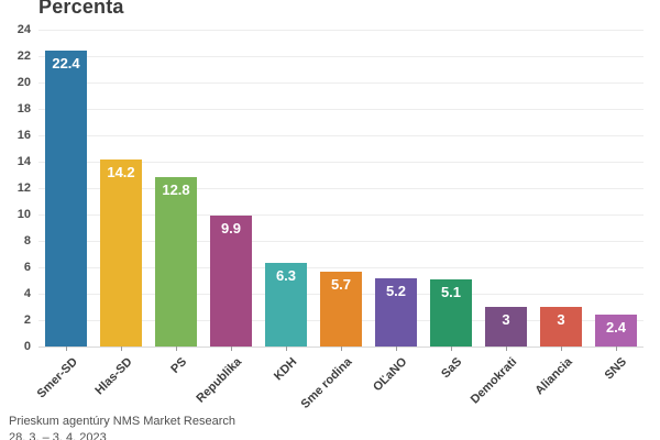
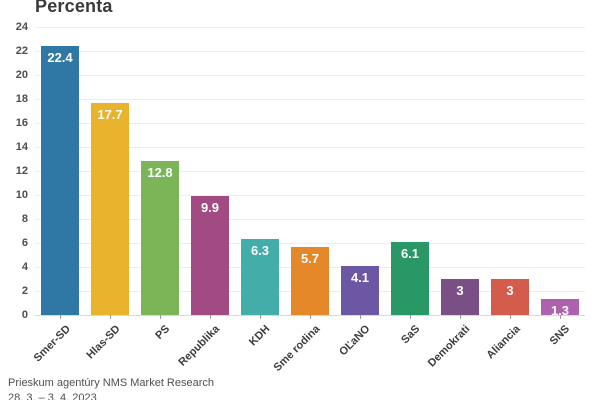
Hlas-SD: 14.2 -> 17.7
OĽaNO: 5.2 -> 4.1
SaS: 5.1 -> 6.1
SNS: 2.4 -> 1.3
